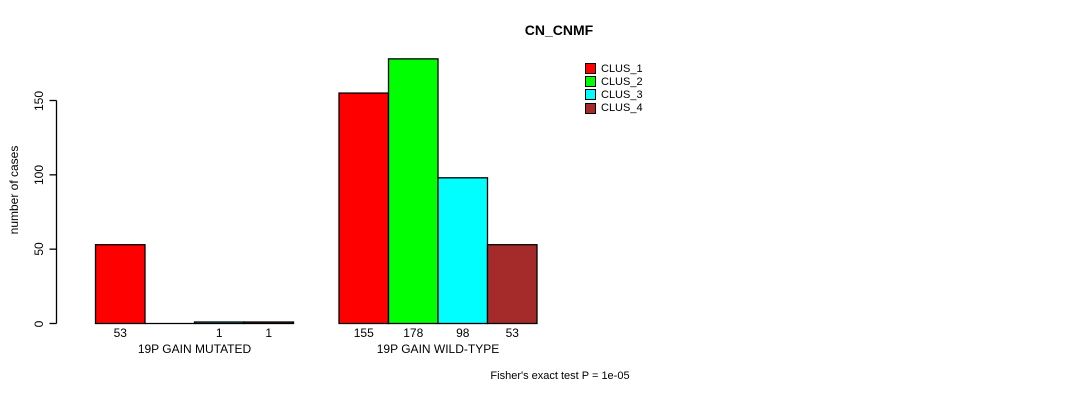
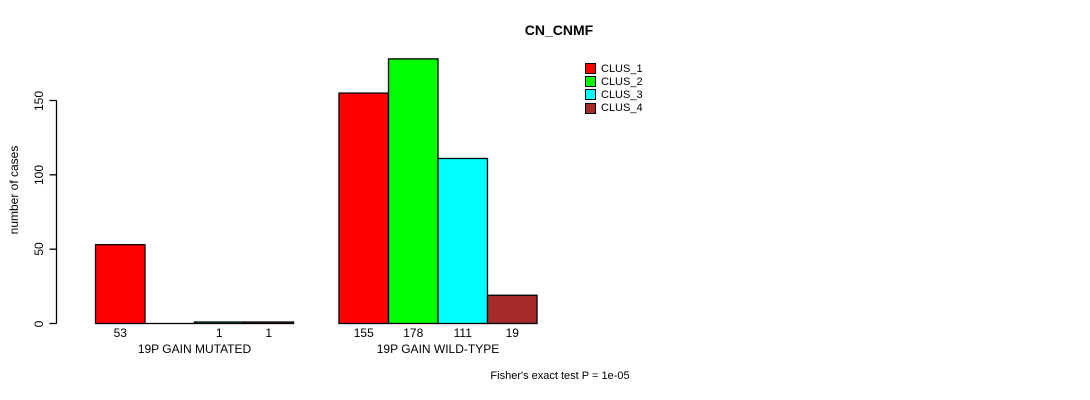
CLUS_3/19P GAIN WILD-TYPE: 98 -> 111
CLUS_4/19P GAIN WILD-TYPE: 53 -> 19
